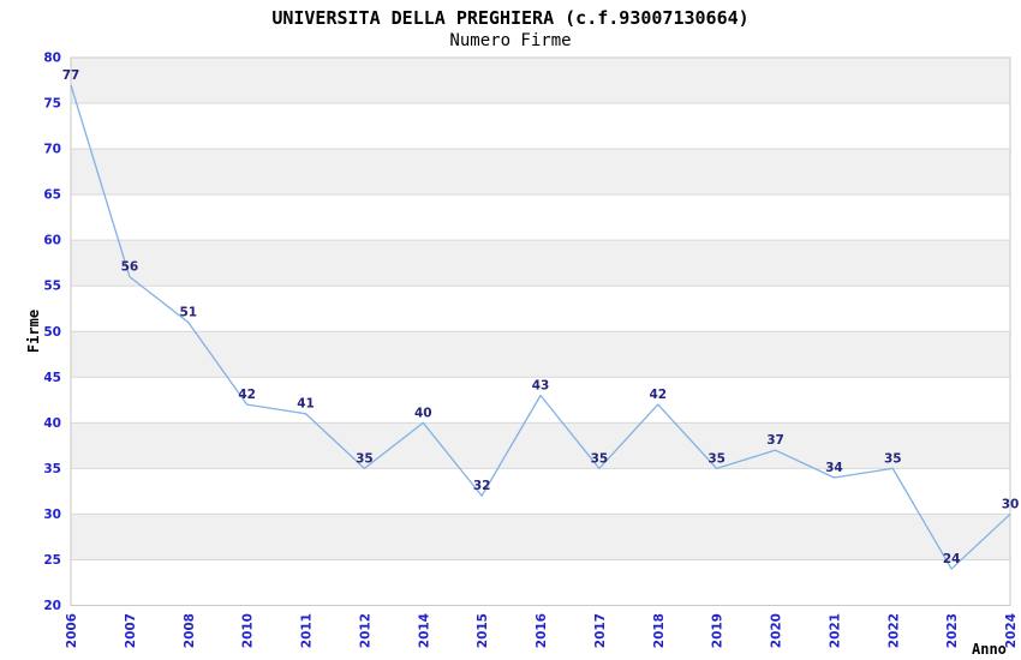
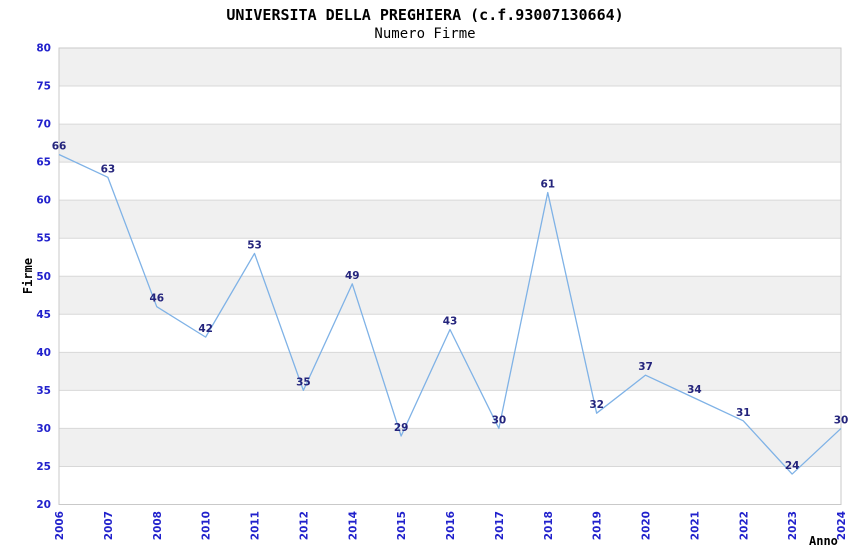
2006: 77 -> 66
2007: 56 -> 63
2008: 51 -> 46
2011: 41 -> 53
2014: 40 -> 49
2015: 32 -> 29
2017: 35 -> 30
2018: 42 -> 61
2019: 35 -> 32
2022: 35 -> 31
